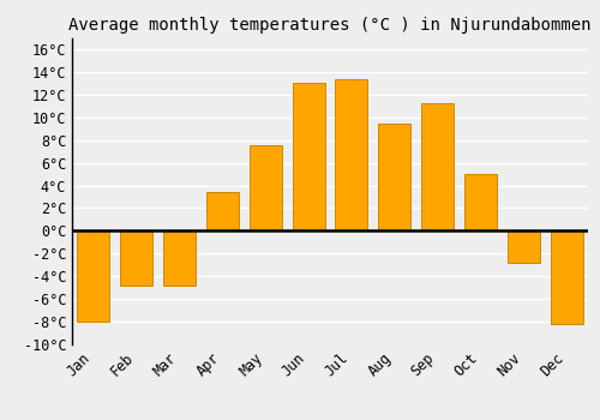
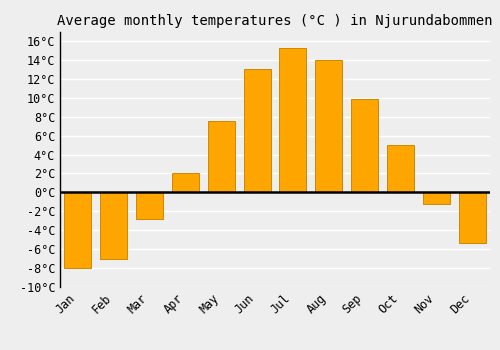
Feb: -4.8°C -> -7.0°C
Mar: -4.8°C -> -2.8°C
Apr: 3.4°C -> 2.0°C
Jul: 13.4°C -> 15.3°C
Aug: 9.4°C -> 14.0°C
Sep: 11.2°C -> 9.9°C
Nov: -2.8°C -> -1.2°C
Dec: -8.2°C -> -5.3°C
